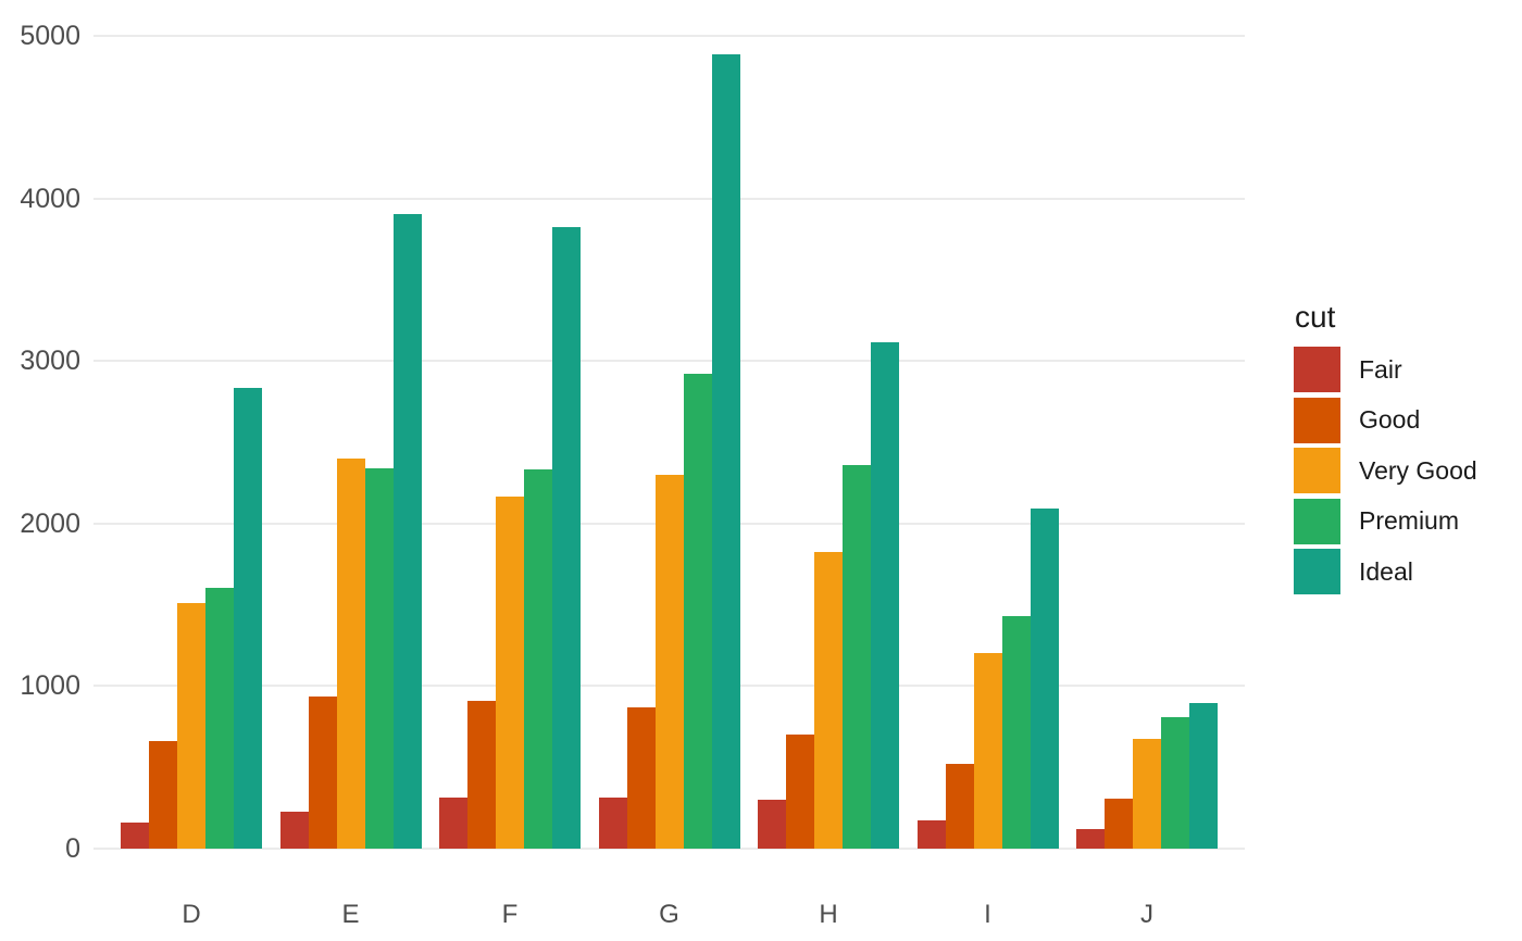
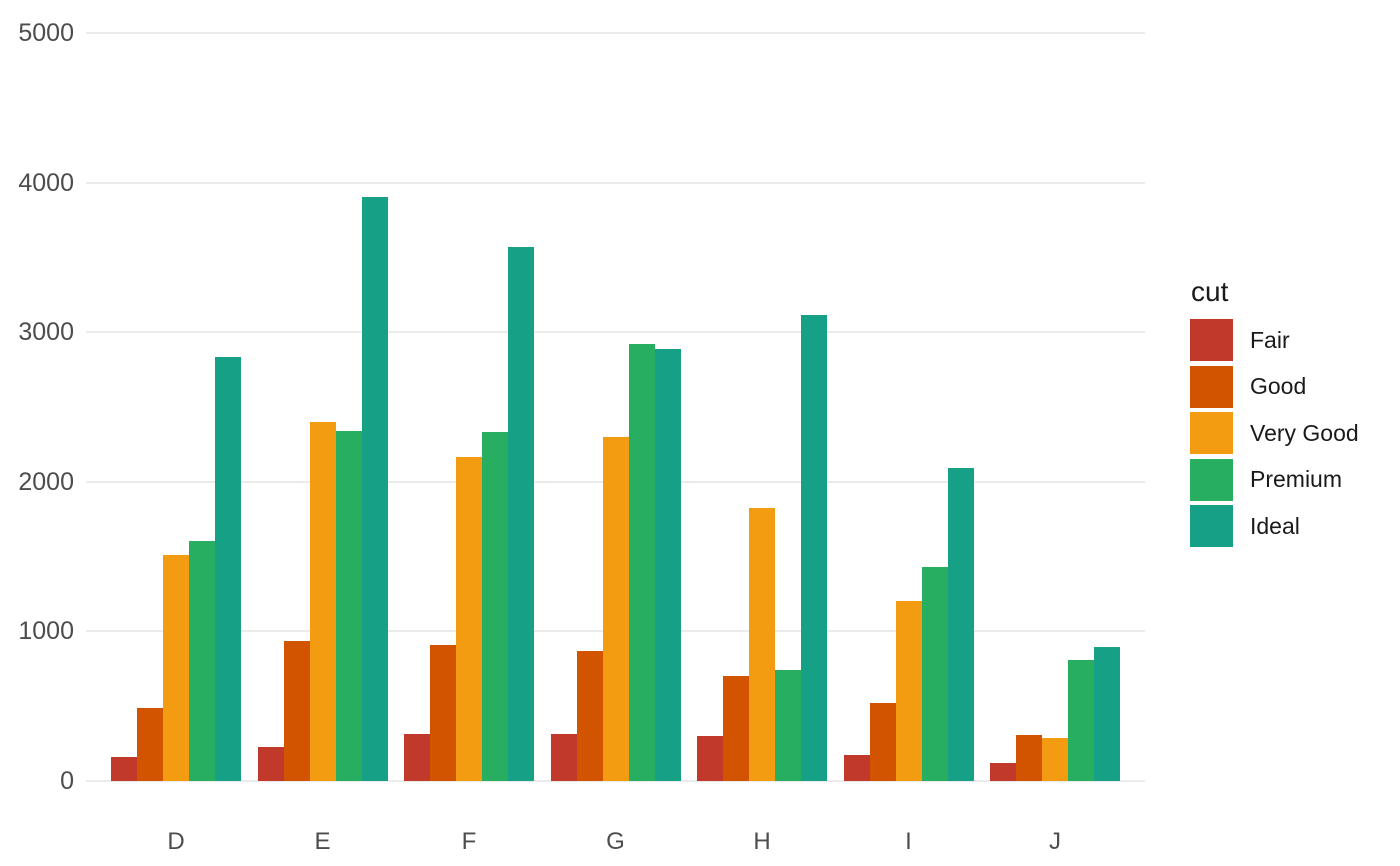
Good/D: 660 -> 490
Ideal/F: 3830 -> 3570
Ideal/G: 4880 -> 2890
Premium/H: 2360 -> 740
Very Good/J: 680 -> 290
